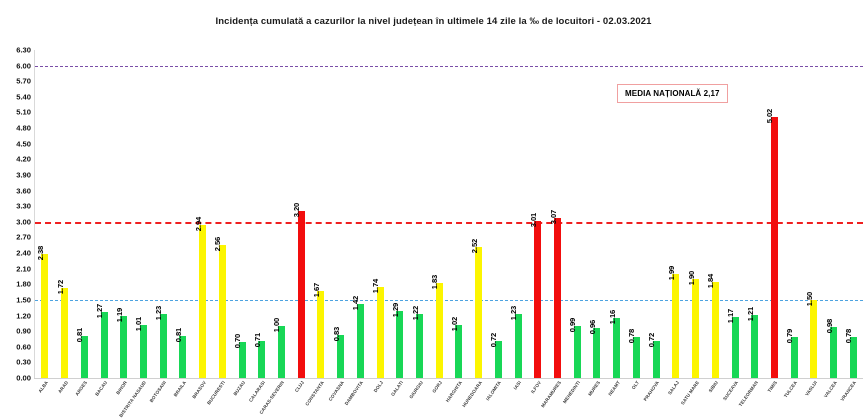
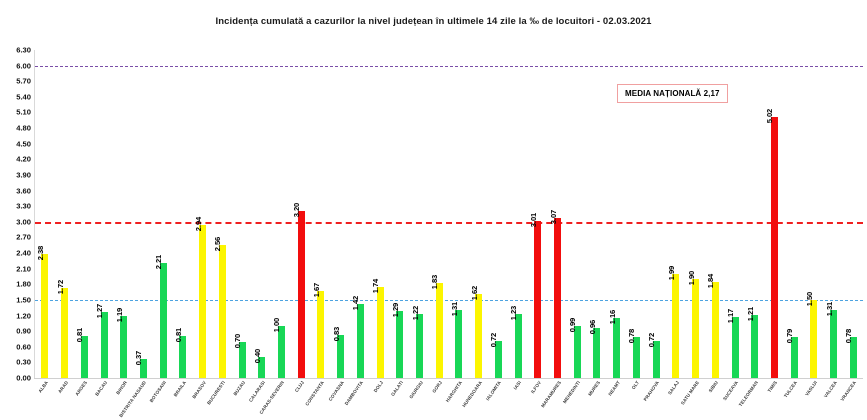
BISTRITA NASAUD: 1.01 -> 0.37
BOTOSANI: 1.23 -> 2.21
CALARASI: 0.71 -> 0.40
HARGHITA: 1.02 -> 1.31
HUNEDOARA: 2.52 -> 1.62
VALCEA: 0.98 -> 1.31
